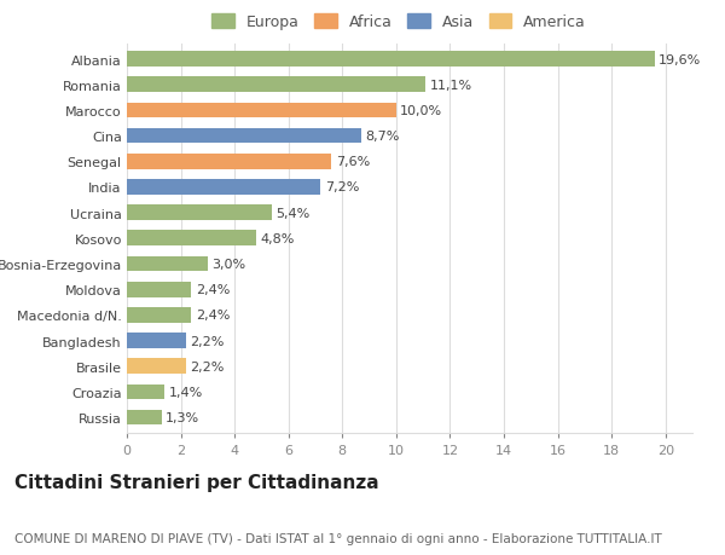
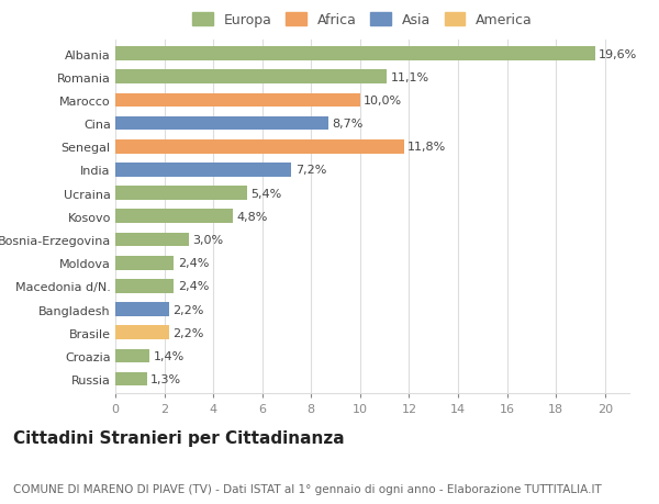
Senegal: 7,6% -> 11,8%
